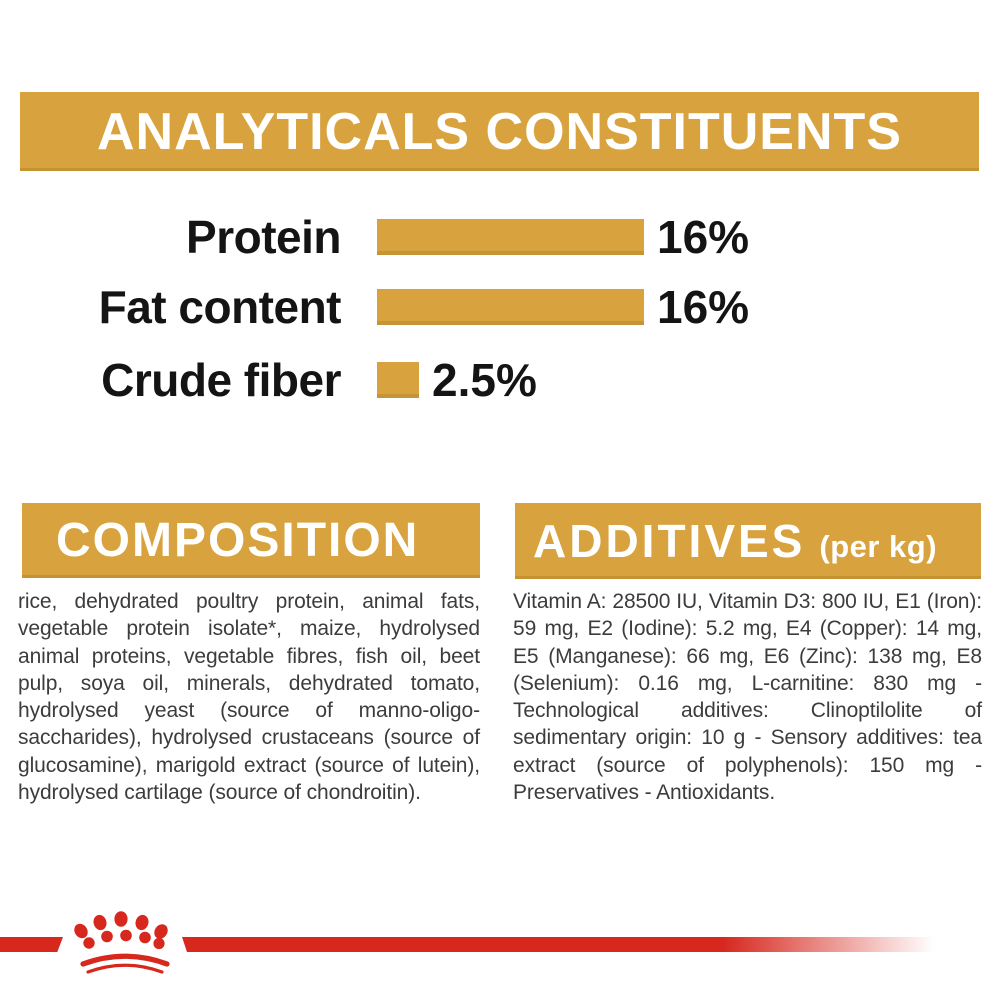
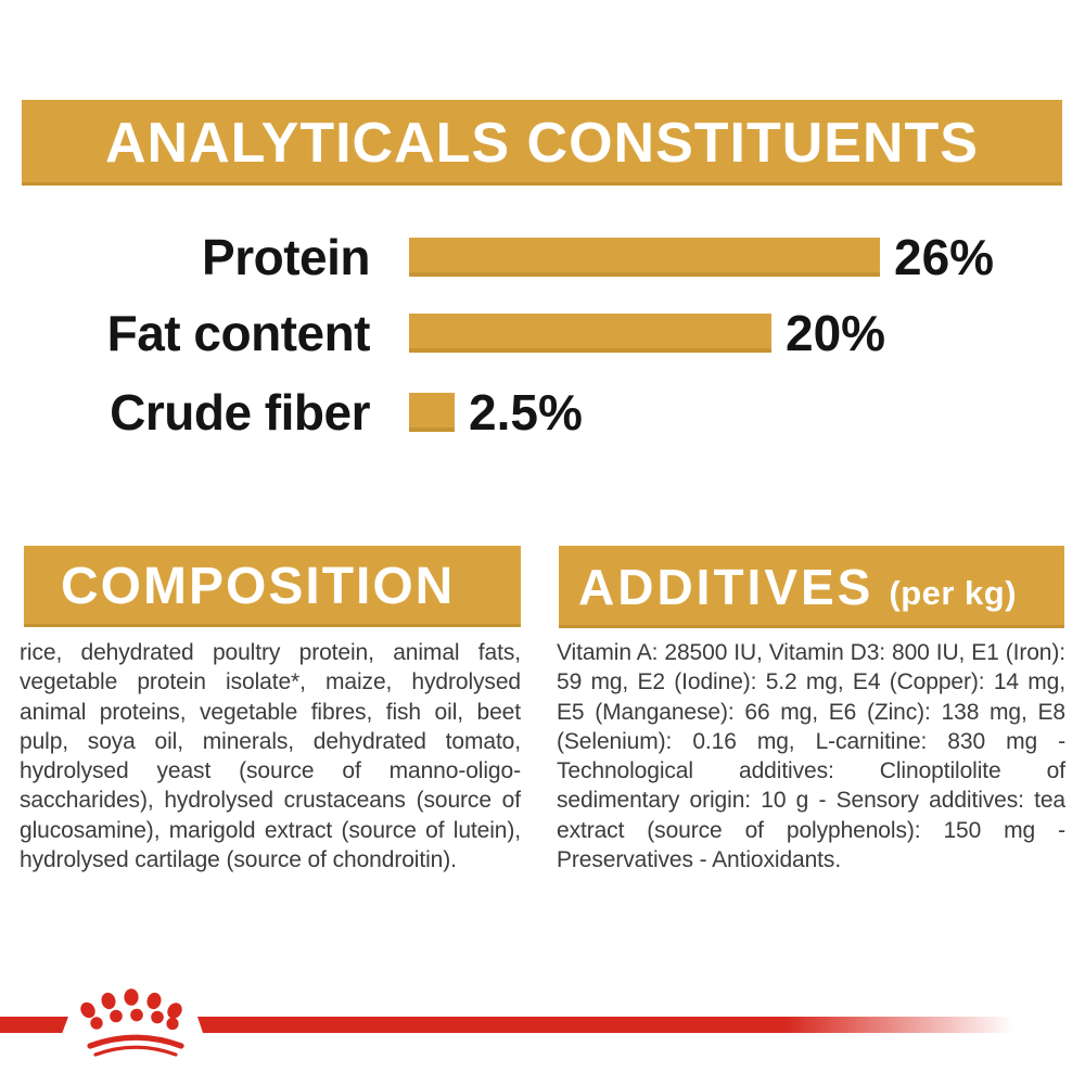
Protein: 16% -> 26%
Fat content: 16% -> 20%
